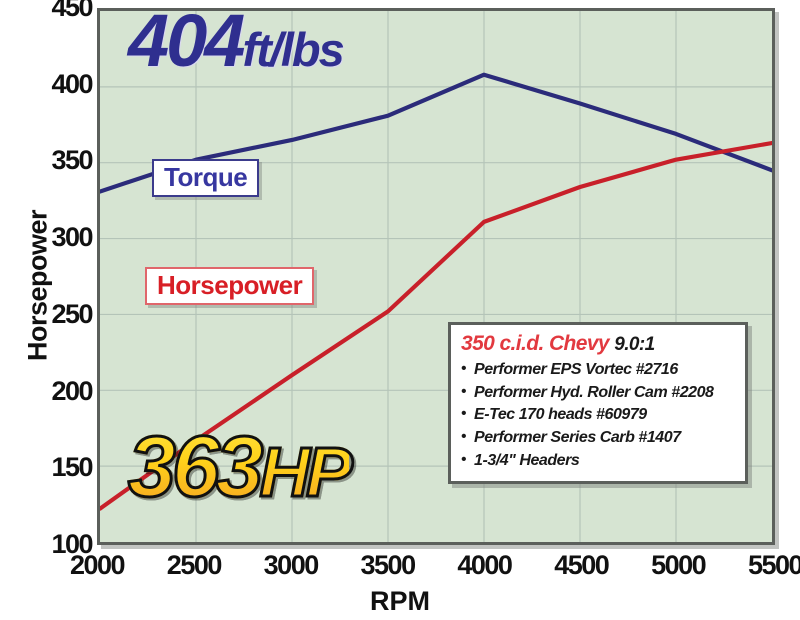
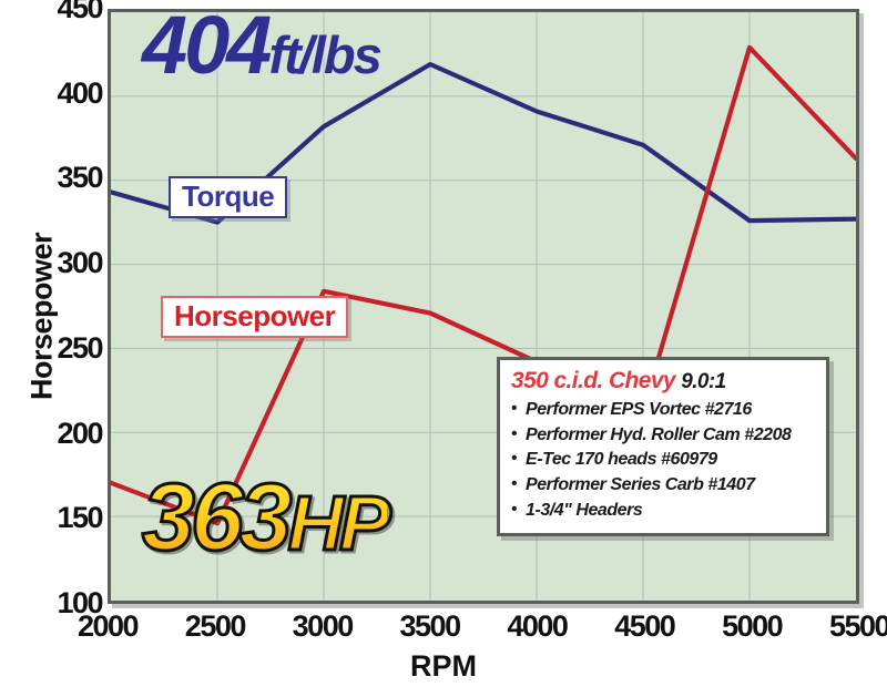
Torque/2000: 331 -> 343
Horsepower/2000: 122 -> 170
Torque/2500: 352 -> 325
Horsepower/2500: 167 -> 146
Torque/3000: 365 -> 382
Horsepower/3000: 210 -> 284
Torque/3500: 381 -> 419
Horsepower/3500: 252 -> 271
Torque/4000: 408 -> 391
Horsepower/4000: 311 -> 242
Torque/4500: 389 -> 371
Horsepower/4500: 334 -> 213
Torque/5000: 369 -> 326
Horsepower/5000: 352 -> 429
Torque/5500: 345 -> 327
